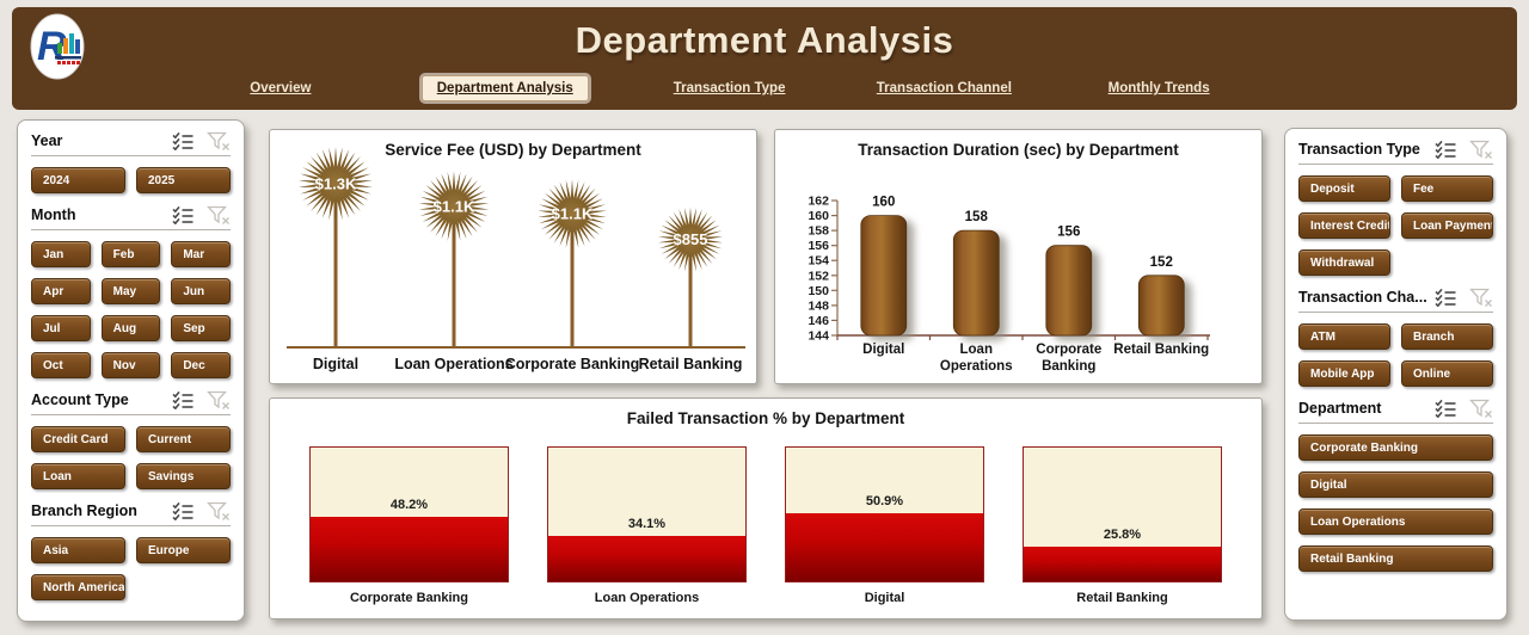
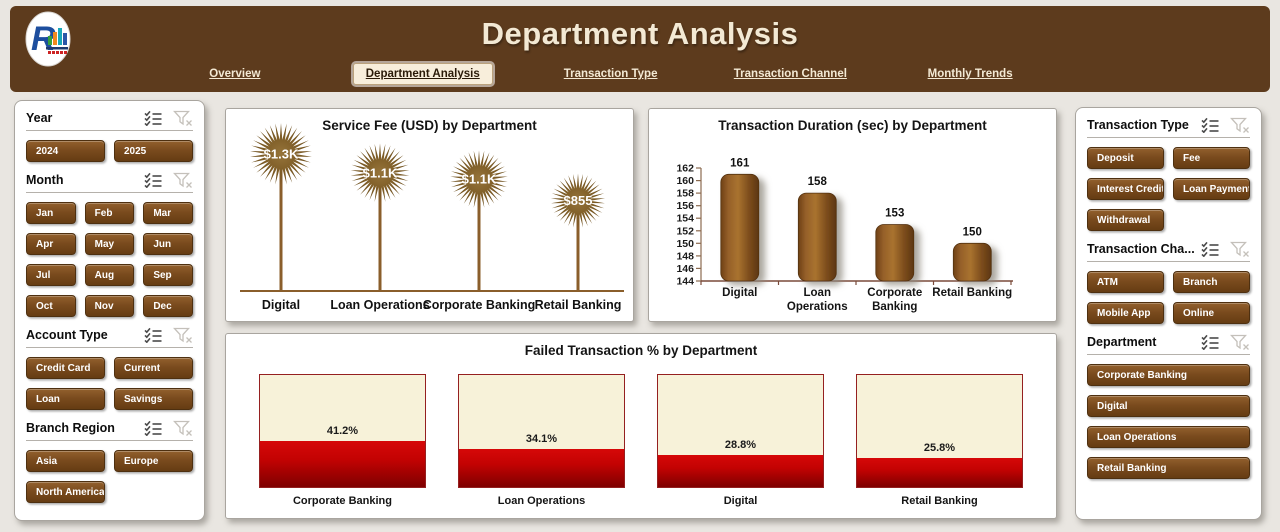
Transaction Duration (sec) by Department/Digital: 160 -> 161
Transaction Duration (sec) by Department/Corporate Banking: 156 -> 153
Transaction Duration (sec) by Department/Retail Banking: 152 -> 150
Failed Transaction % by Department/Corporate Banking: 48.2% -> 41.2%
Failed Transaction % by Department/Digital: 50.9% -> 28.8%
